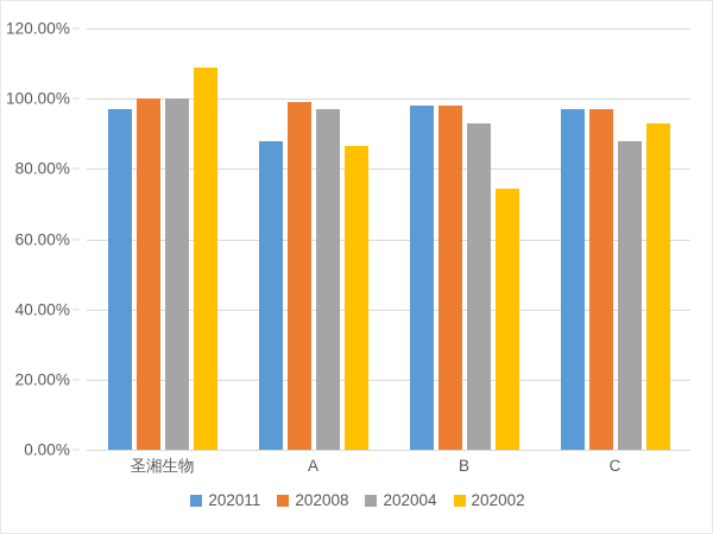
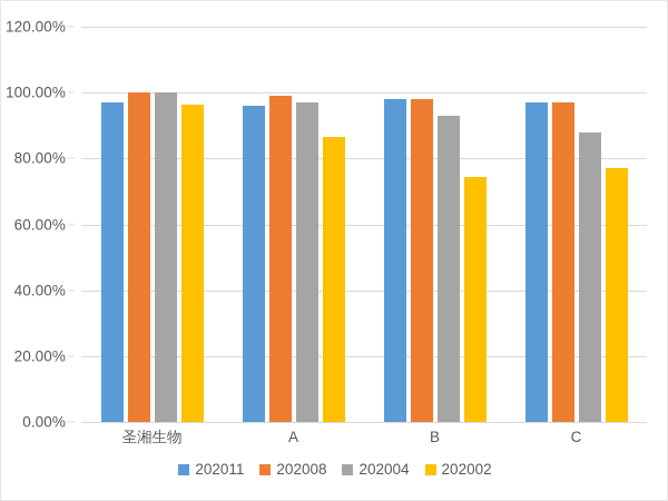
202002/圣湘生物: 109% -> 96%
202011/A: 88% -> 96%
202002/C: 93% -> 77%
